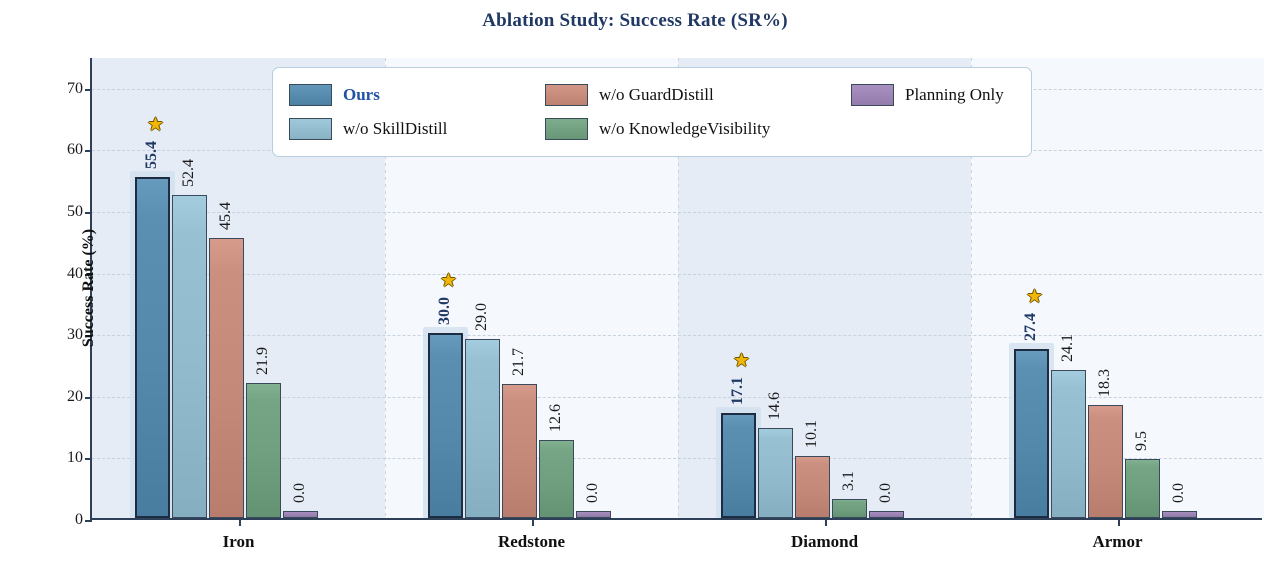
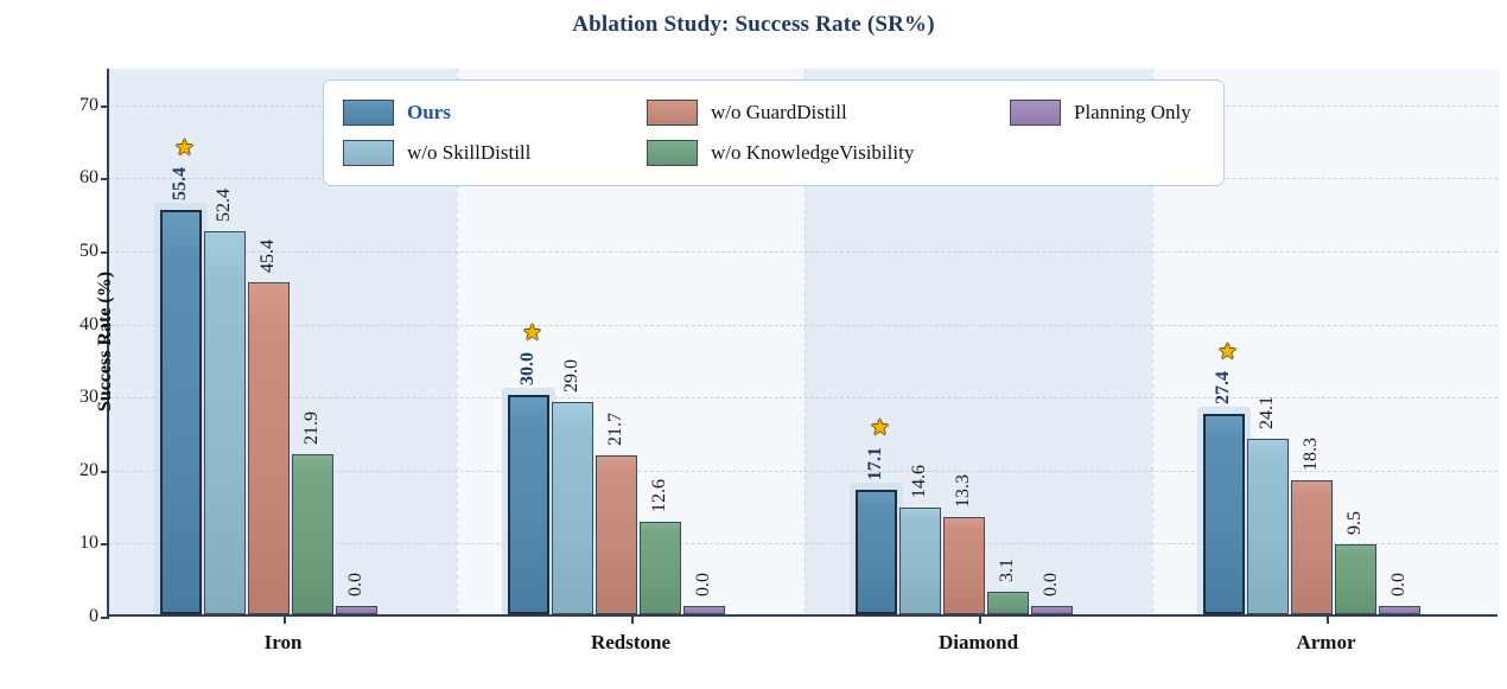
w/o GuardDistill/Diamond: 10.1 -> 13.3
